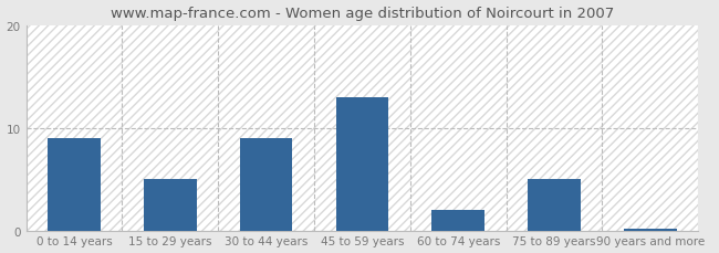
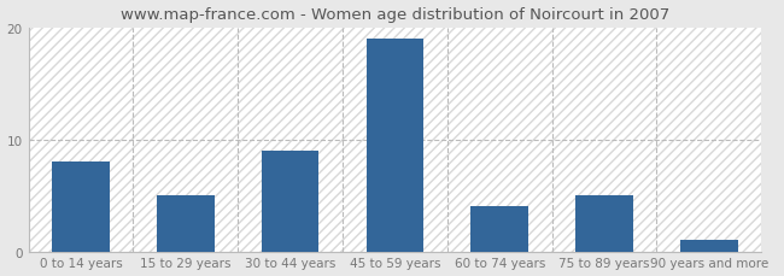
0 to 14 years: 9.0 -> 8.0
45 to 59 years: 13.0 -> 19.0
60 to 74 years: 2.0 -> 4.0
90 years and more: 0.2 -> 1.0
